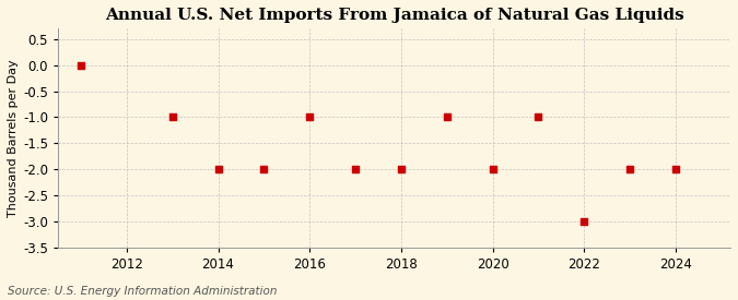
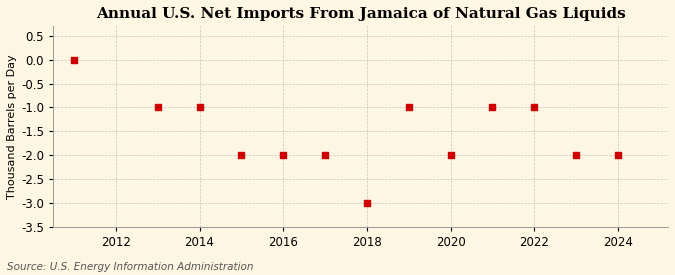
2014: -2 -> -1
2016: -1 -> -2
2018: -2 -> -3
2022: -3 -> -1
